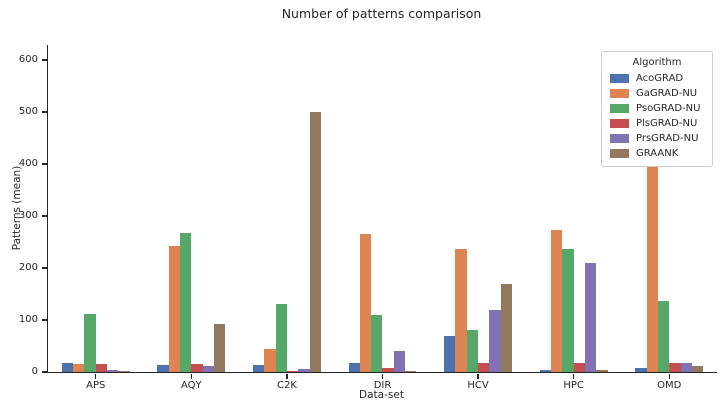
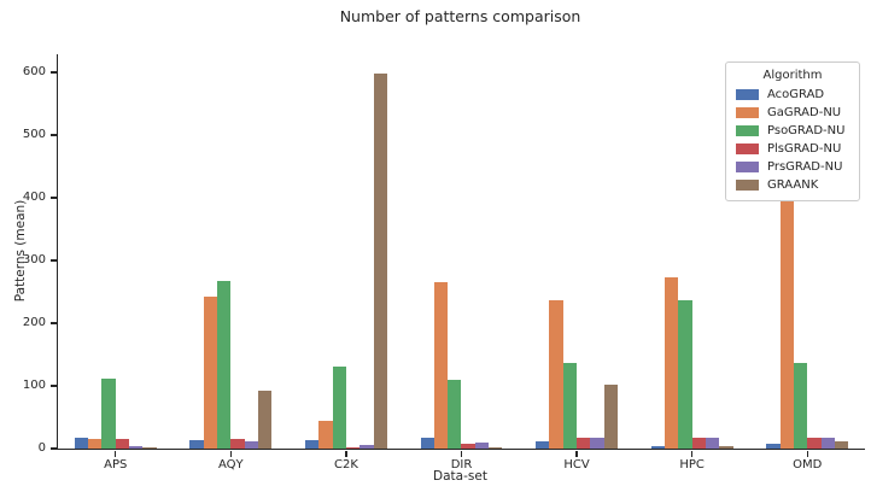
GRAANK/C2K: 500 -> 600
PrsGRAD-NU/DIR: 40 -> 10
AcoGRAD/HCV: 70 -> 10
PsoGRAD-NU/HCV: 80 -> 140
PrsGRAD-NU/HCV: 120 -> 20
GRAANK/HCV: 170 -> 100
PrsGRAD-NU/HPC: 210 -> 20
